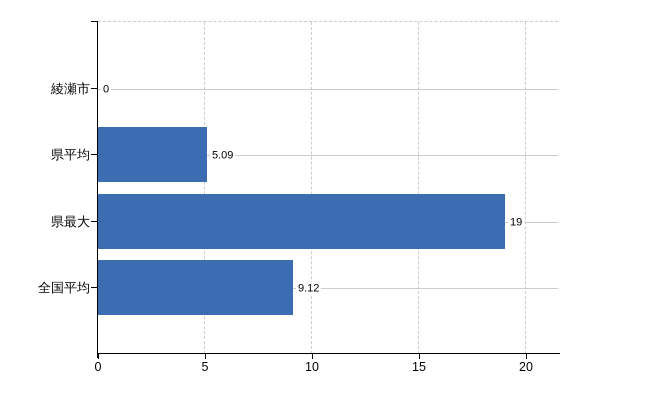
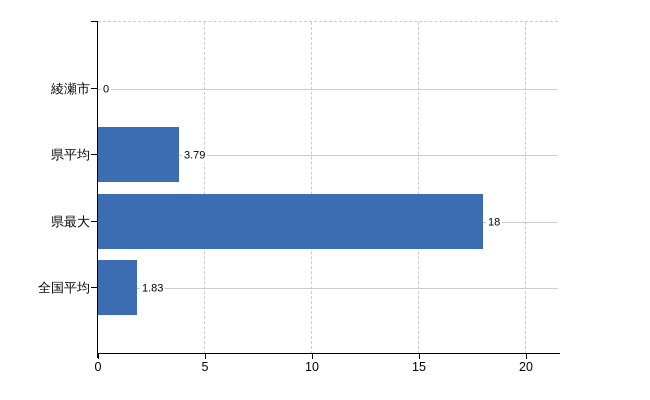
県平均: 5.09 -> 3.79
県最大: 19 -> 18
全国平均: 9.12 -> 1.83
